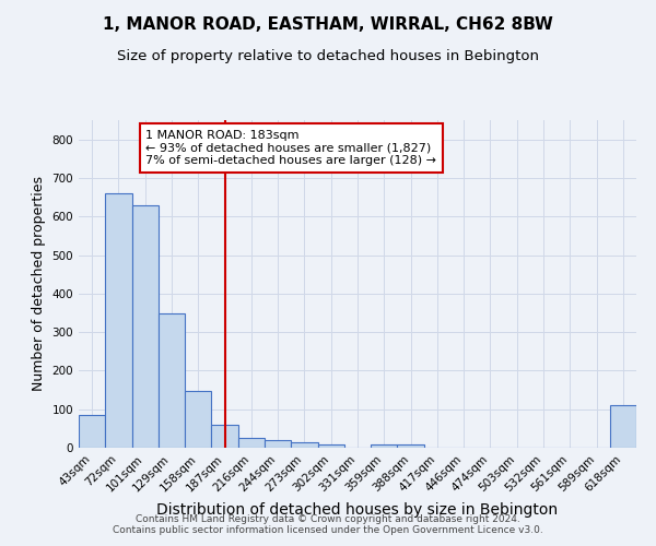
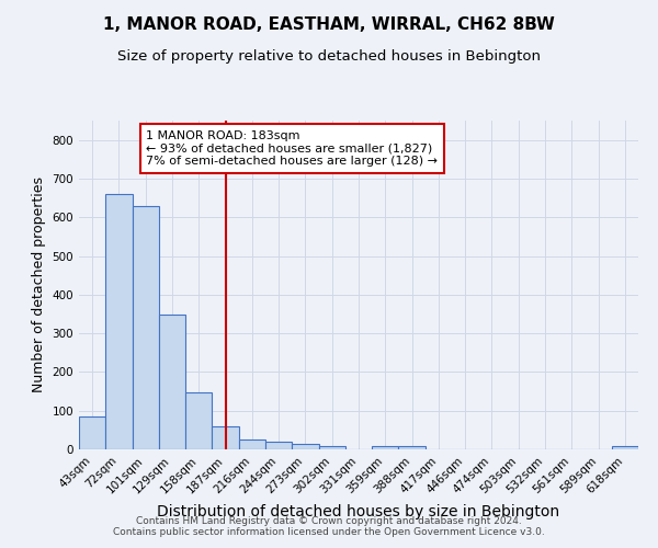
618sqm: 110 -> 8
